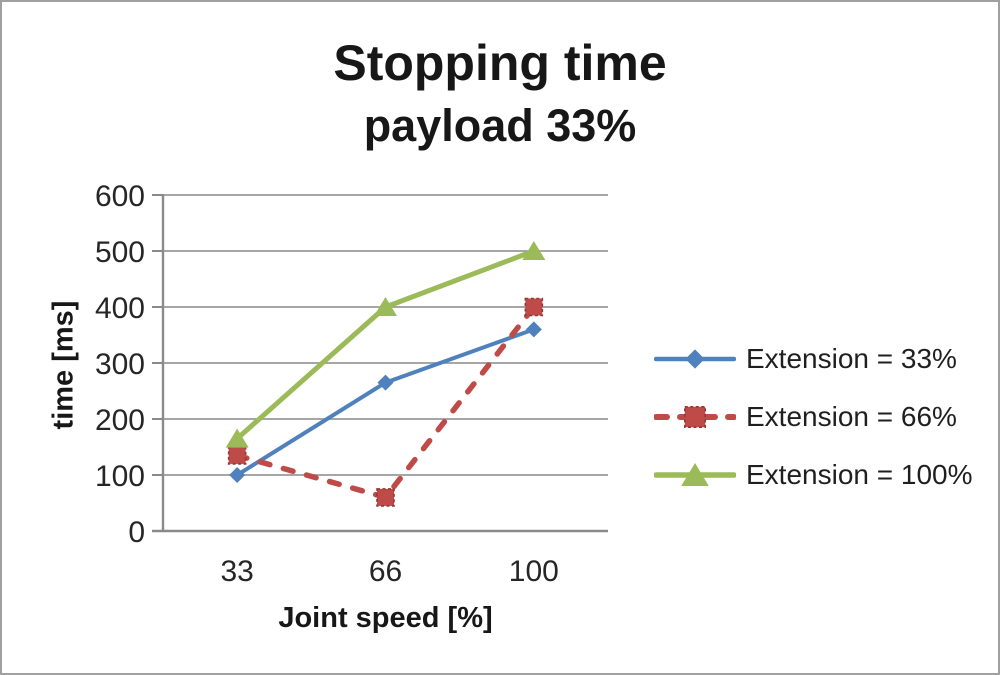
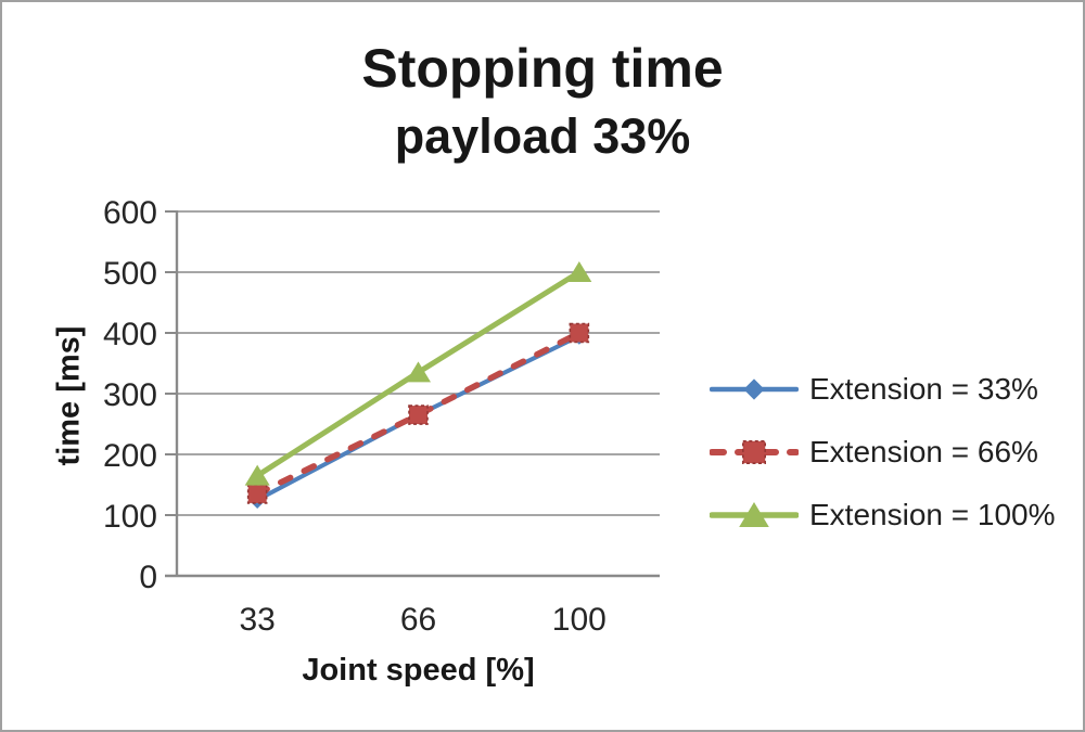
Extension = 33%/33: 100 -> 120
Extension = 66%/66: 60 -> 260
Extension = 100%/66: 400 -> 340
Extension = 33%/100: 360 -> 400
